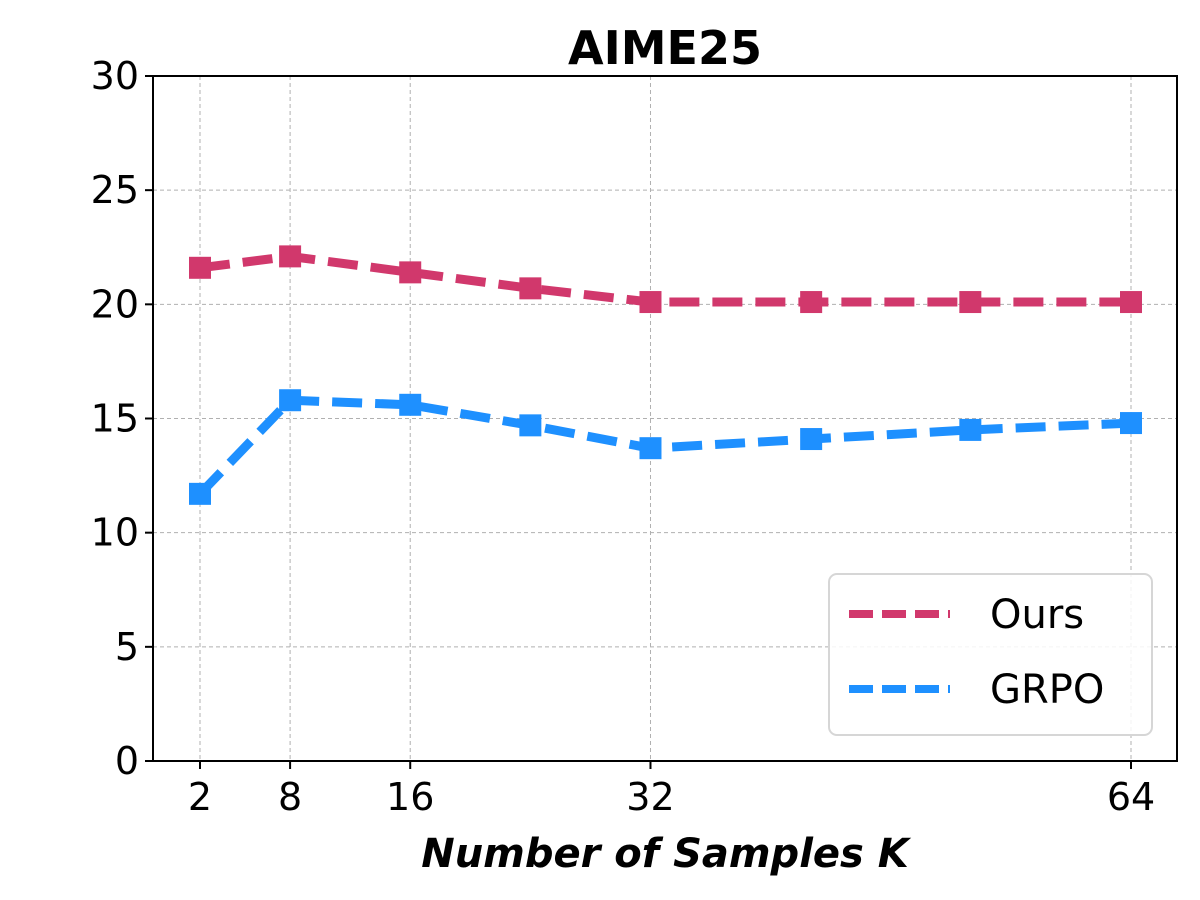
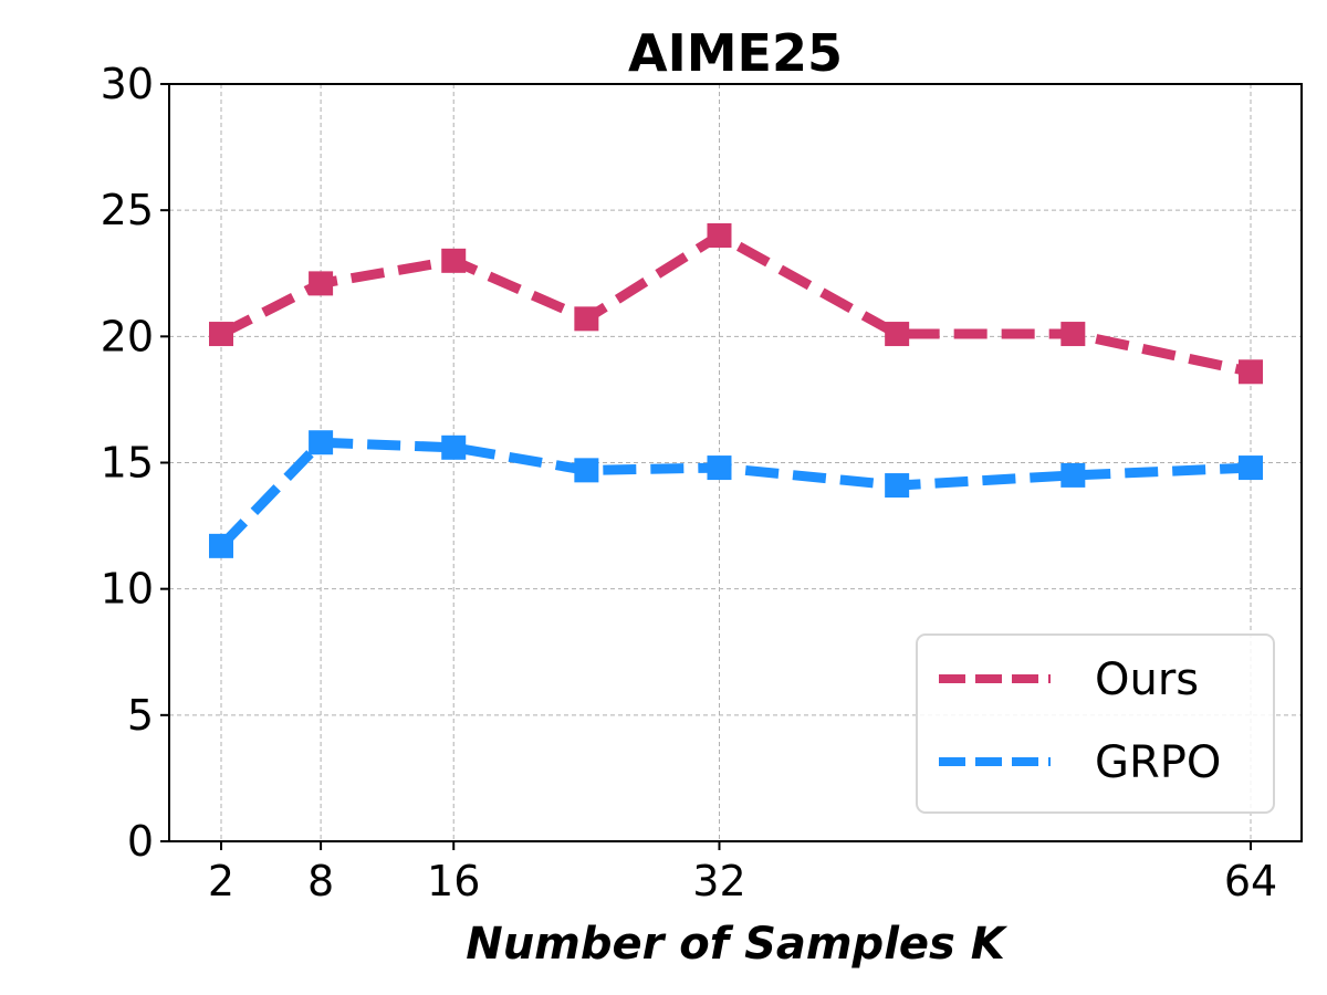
Ours/2: 21.6 -> 20.1
Ours/16: 21.4 -> 23.0
Ours/32: 20.1 -> 24.0
GRPO/32: 13.7 -> 14.8
Ours/64: 20.1 -> 18.6
